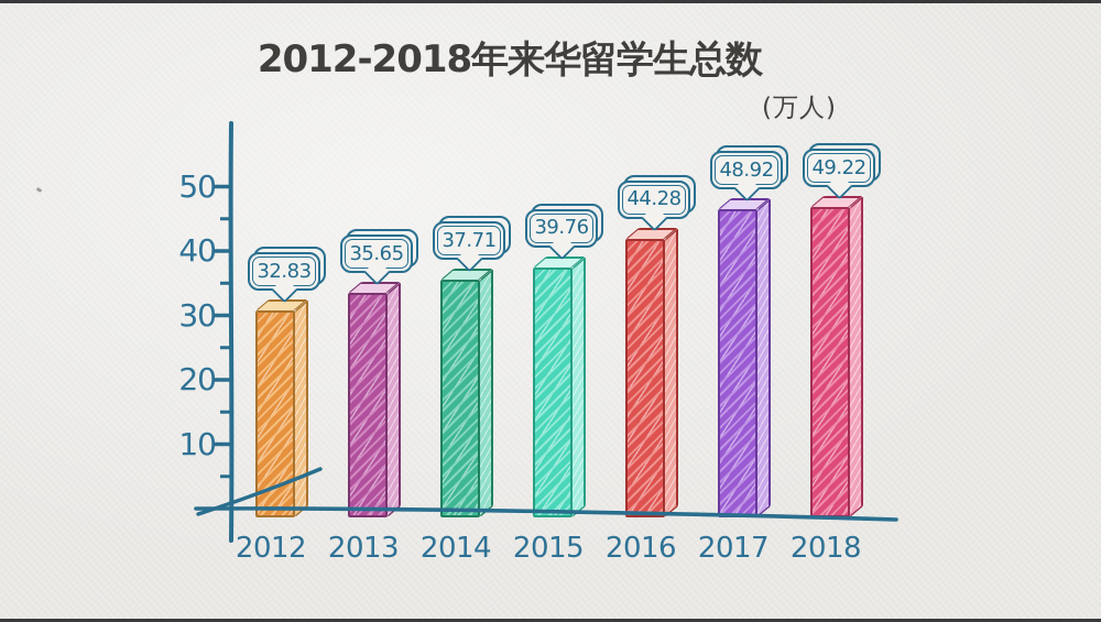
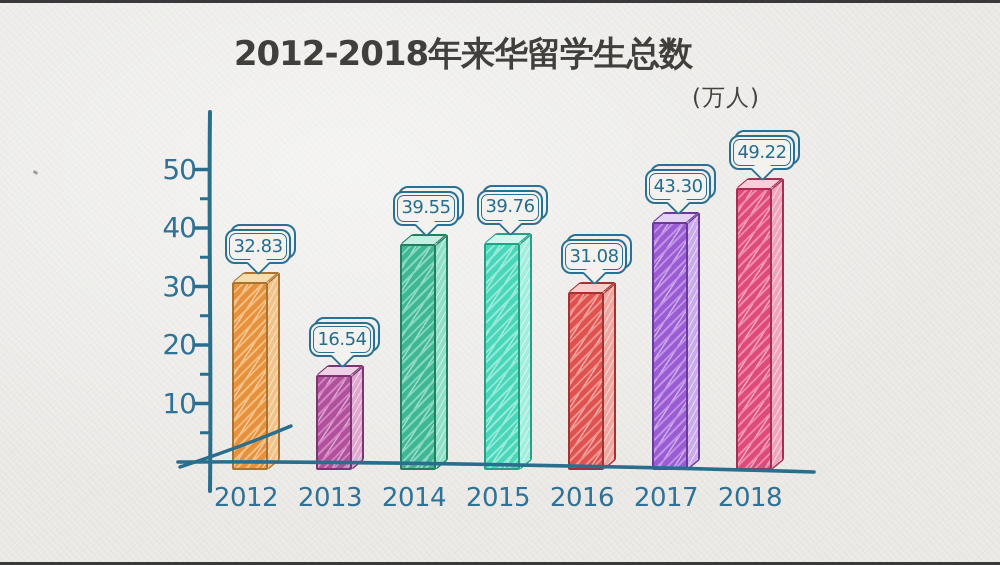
2013: 35.65 -> 16.54
2014: 37.71 -> 39.55
2016: 44.28 -> 31.08
2017: 48.92 -> 43.30
